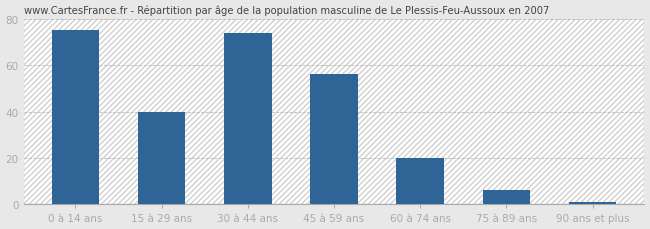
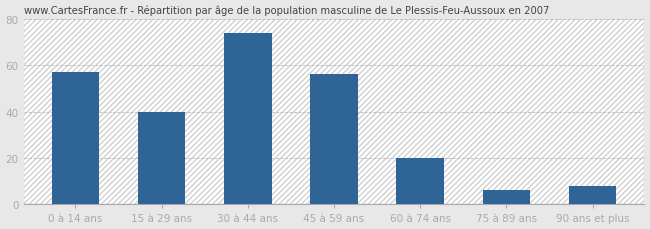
0 à 14 ans: 75 -> 57
90 ans et plus: 1 -> 8
